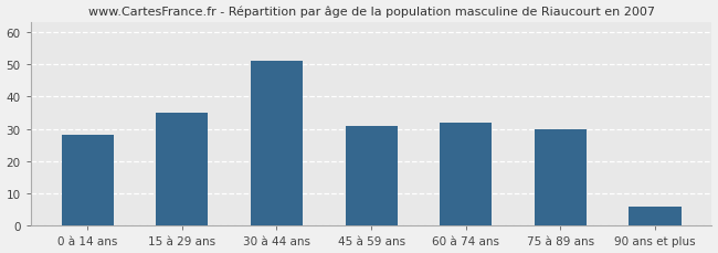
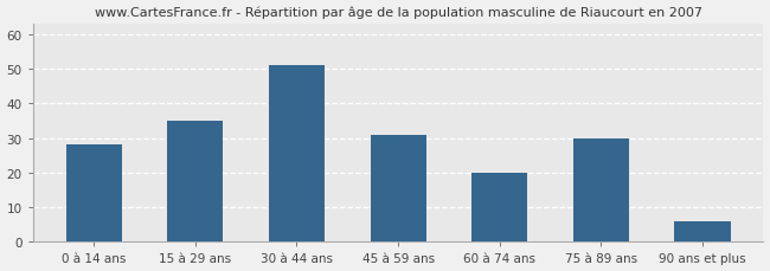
60 à 74 ans: 32 -> 20
